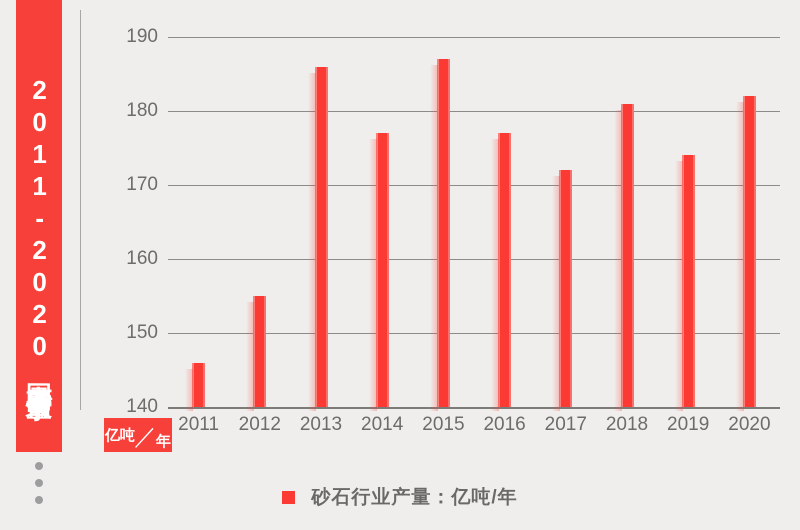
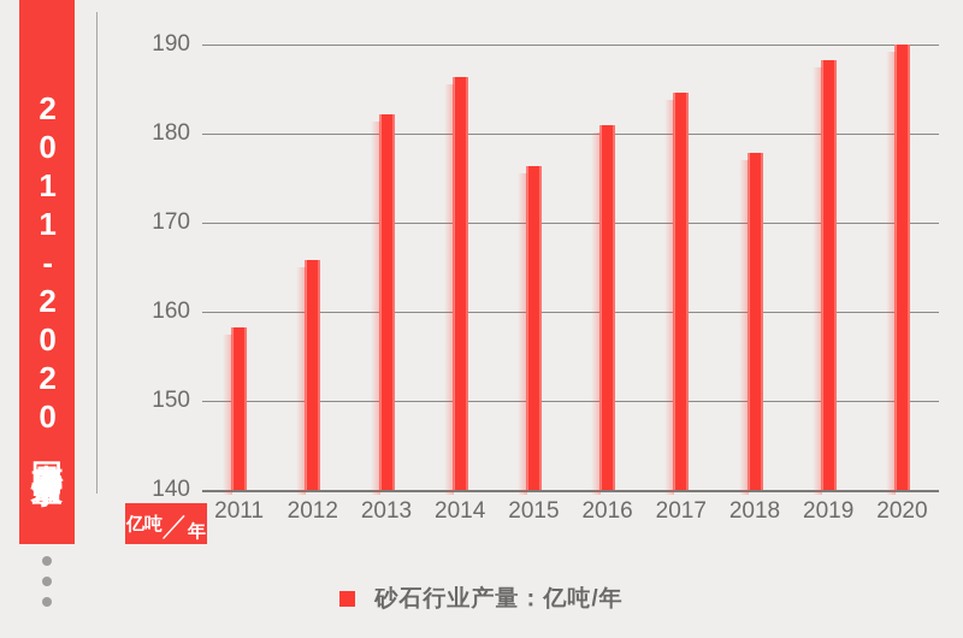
2011: 146 -> 158
2012: 155 -> 166
2013: 186 -> 182
2014: 177 -> 186
2015: 187 -> 176
2016: 177 -> 181
2017: 172 -> 185
2018: 181 -> 178
2019: 174 -> 188
2020: 182 -> 190
